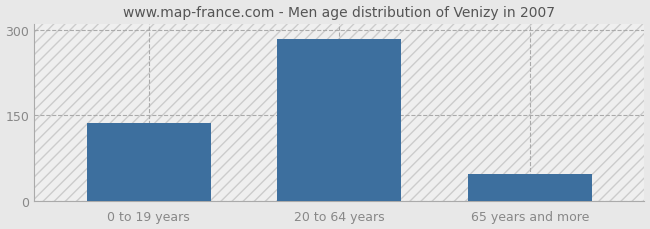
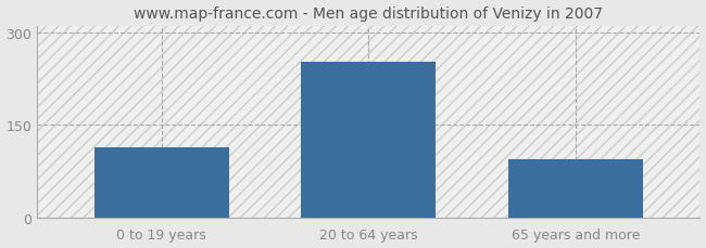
0 to 19 years: 137 -> 114
20 to 64 years: 283 -> 252
65 years and more: 47 -> 94
